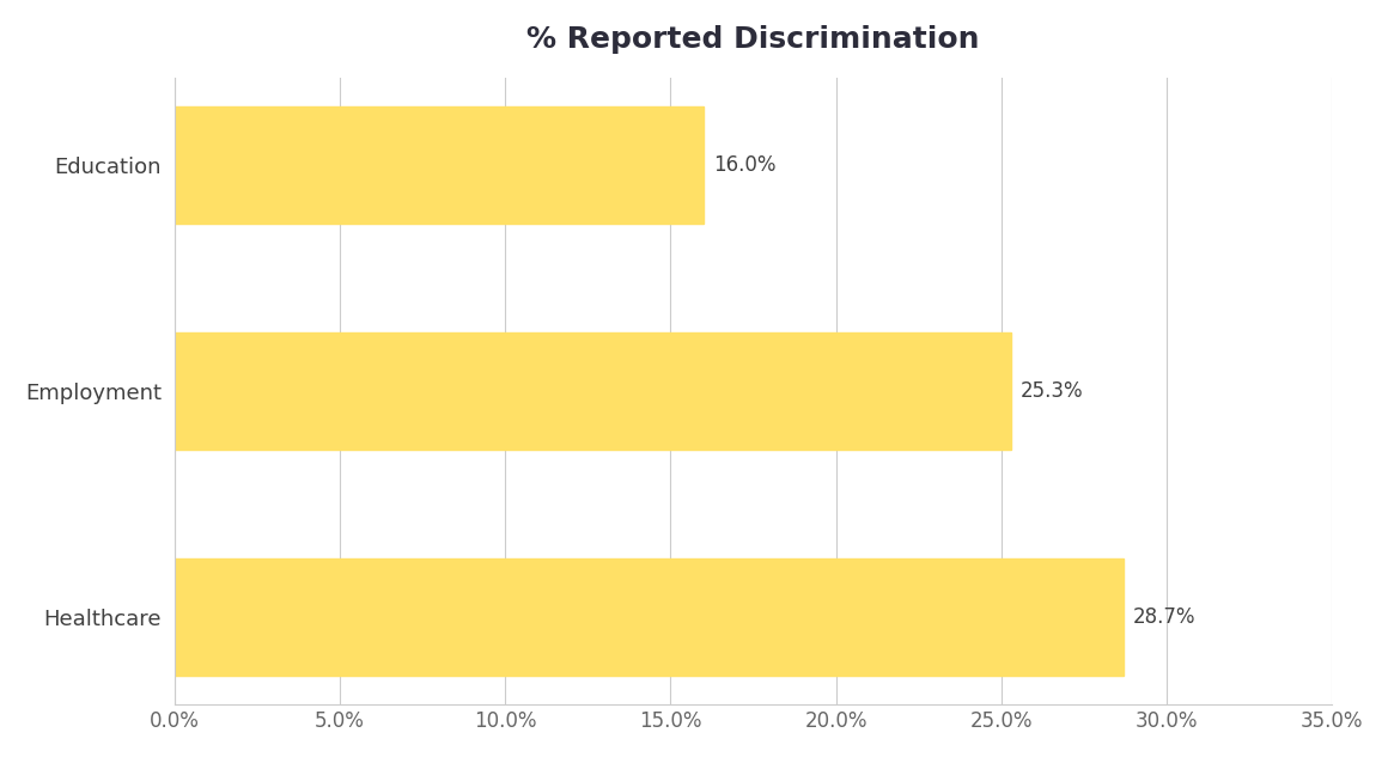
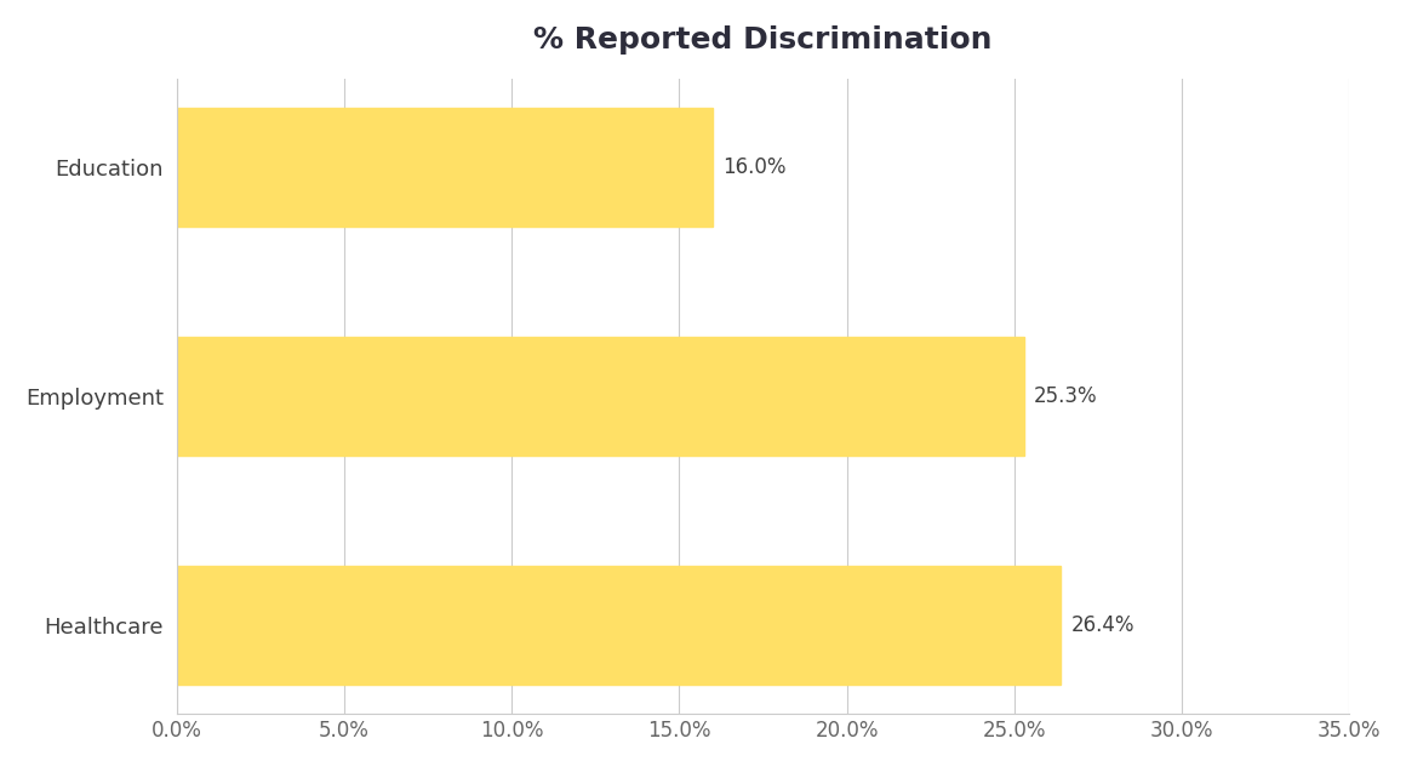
Healthcare: 28.7% -> 26.4%
